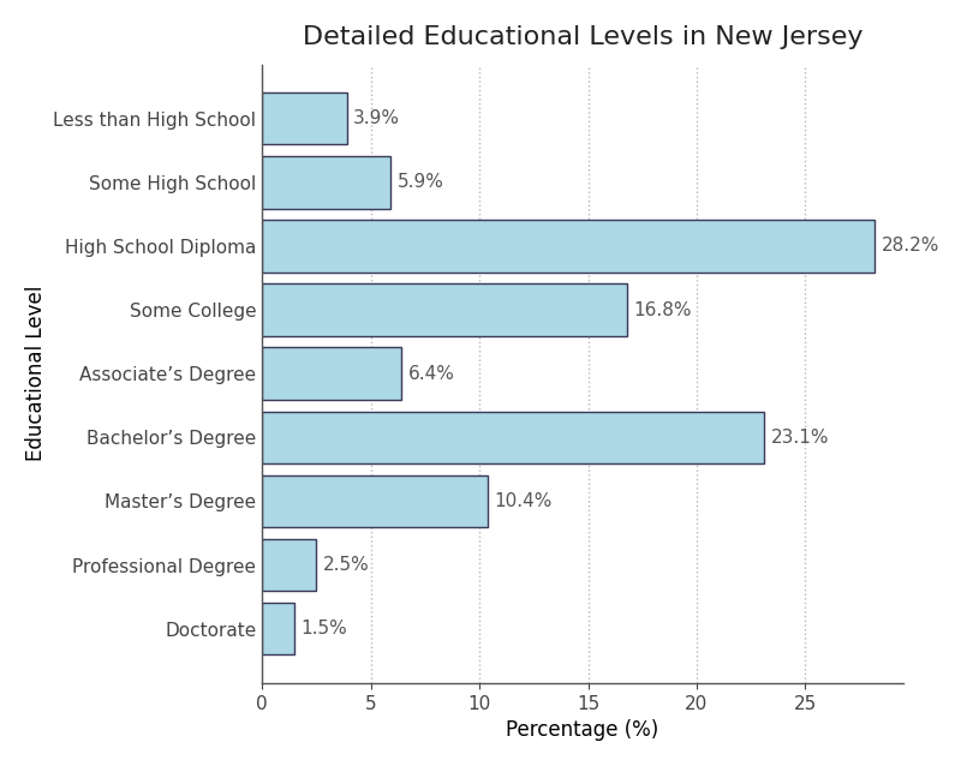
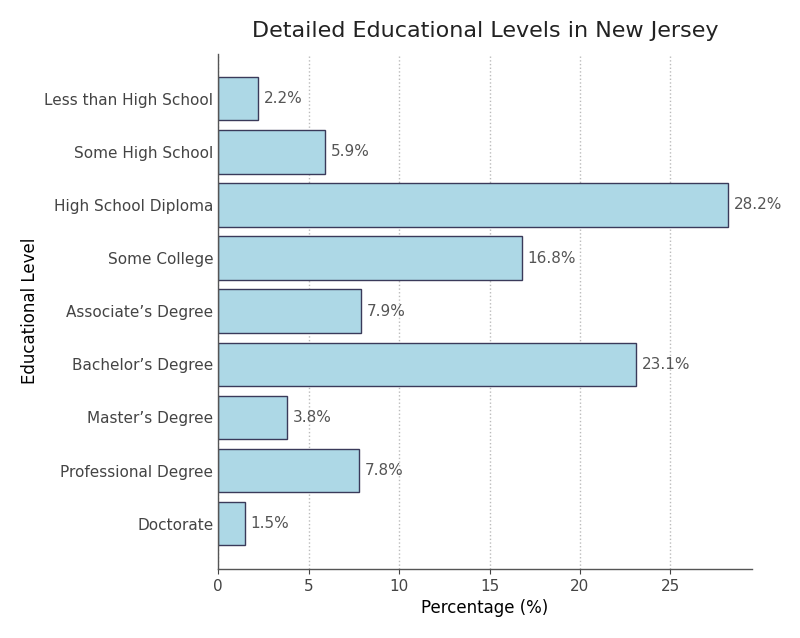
Less than High School: 3.9% -> 2.2%
Associate’s Degree: 6.4% -> 7.9%
Master’s Degree: 10.4% -> 3.8%
Professional Degree: 2.5% -> 7.8%
